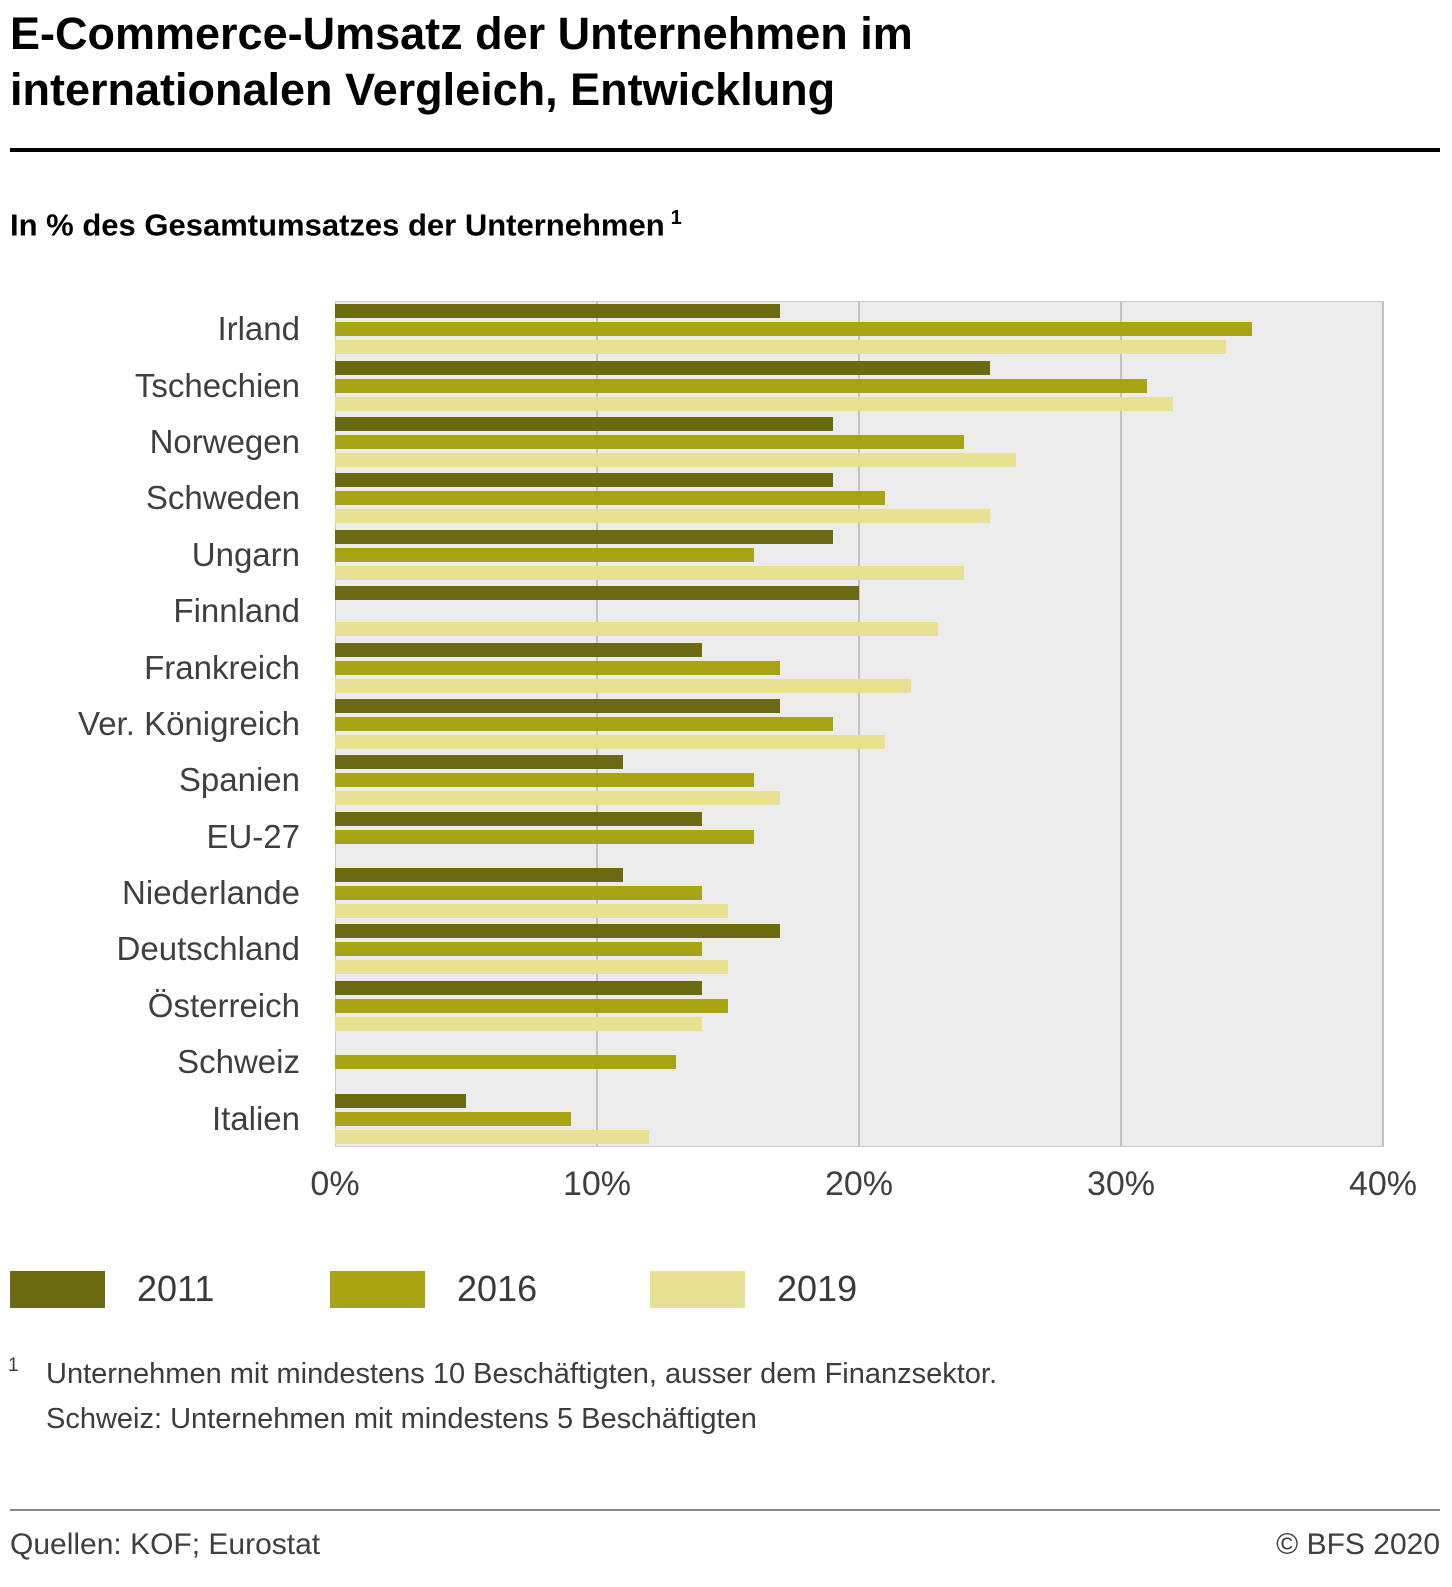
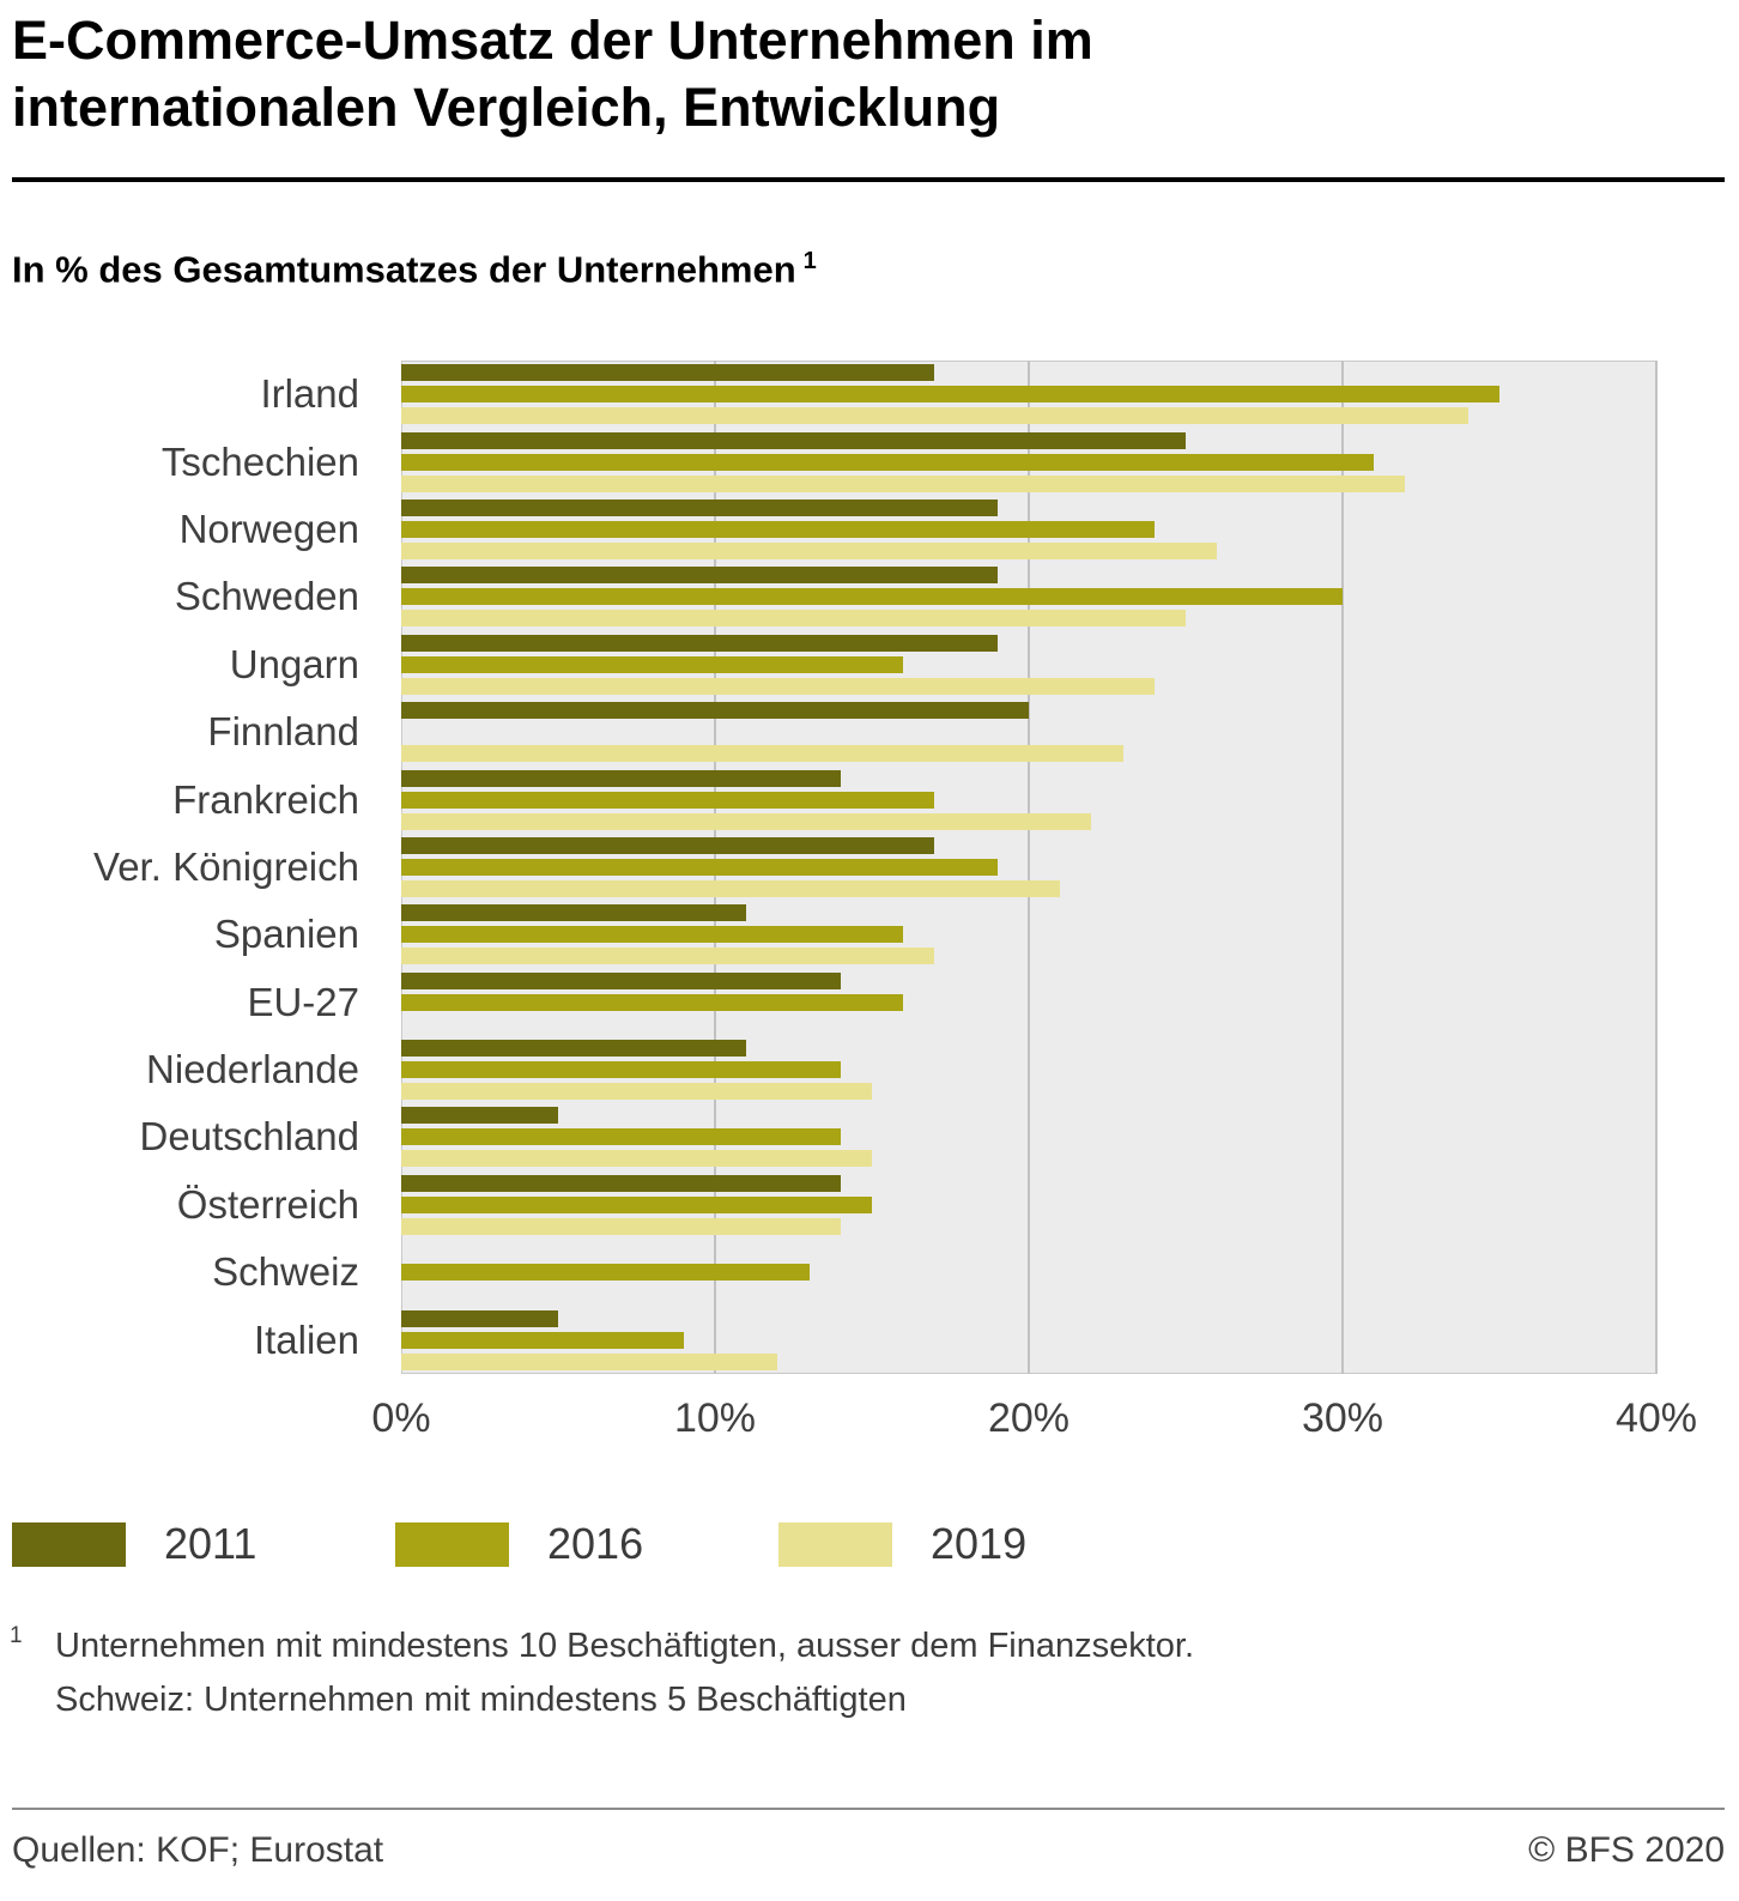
2016/Schweden: 21% -> 30%
2011/Deutschland: 17% -> 5%
